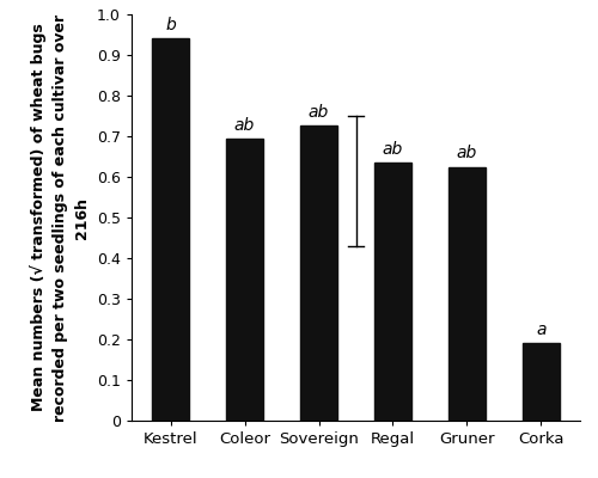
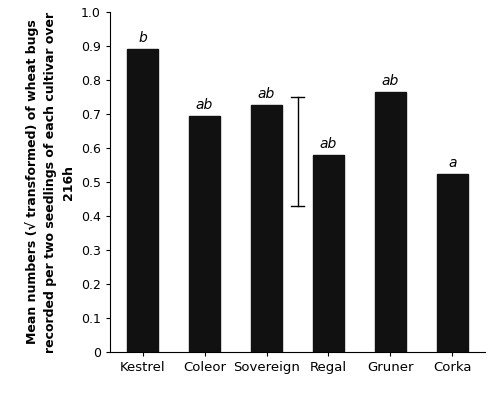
Kestrel: 0.940 -> 0.890
Regal: 0.635 -> 0.578
Gruner: 0.625 -> 0.765
Corka: 0.190 -> 0.523
